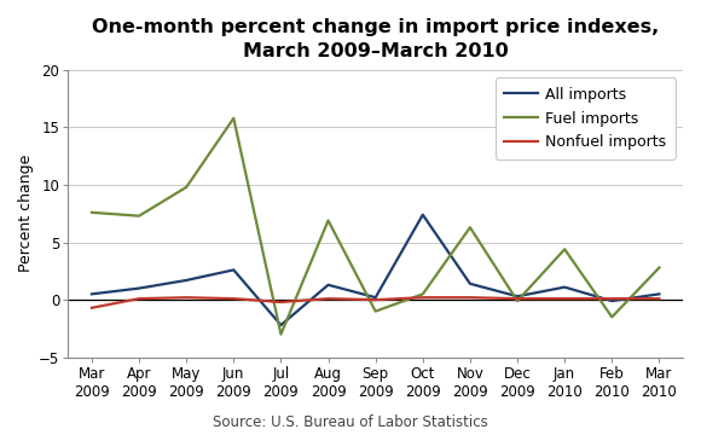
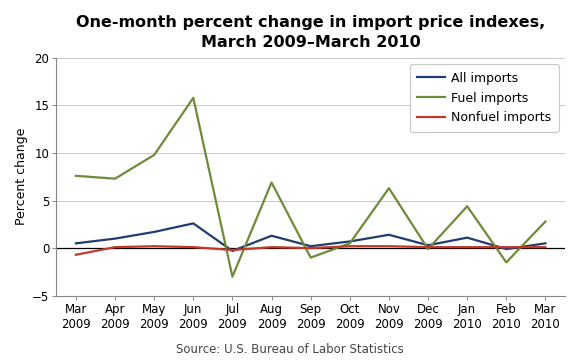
All imports/Jul 2009: -2.2 -> -0.3
All imports/Oct 2009: 7.4 -> 0.7
